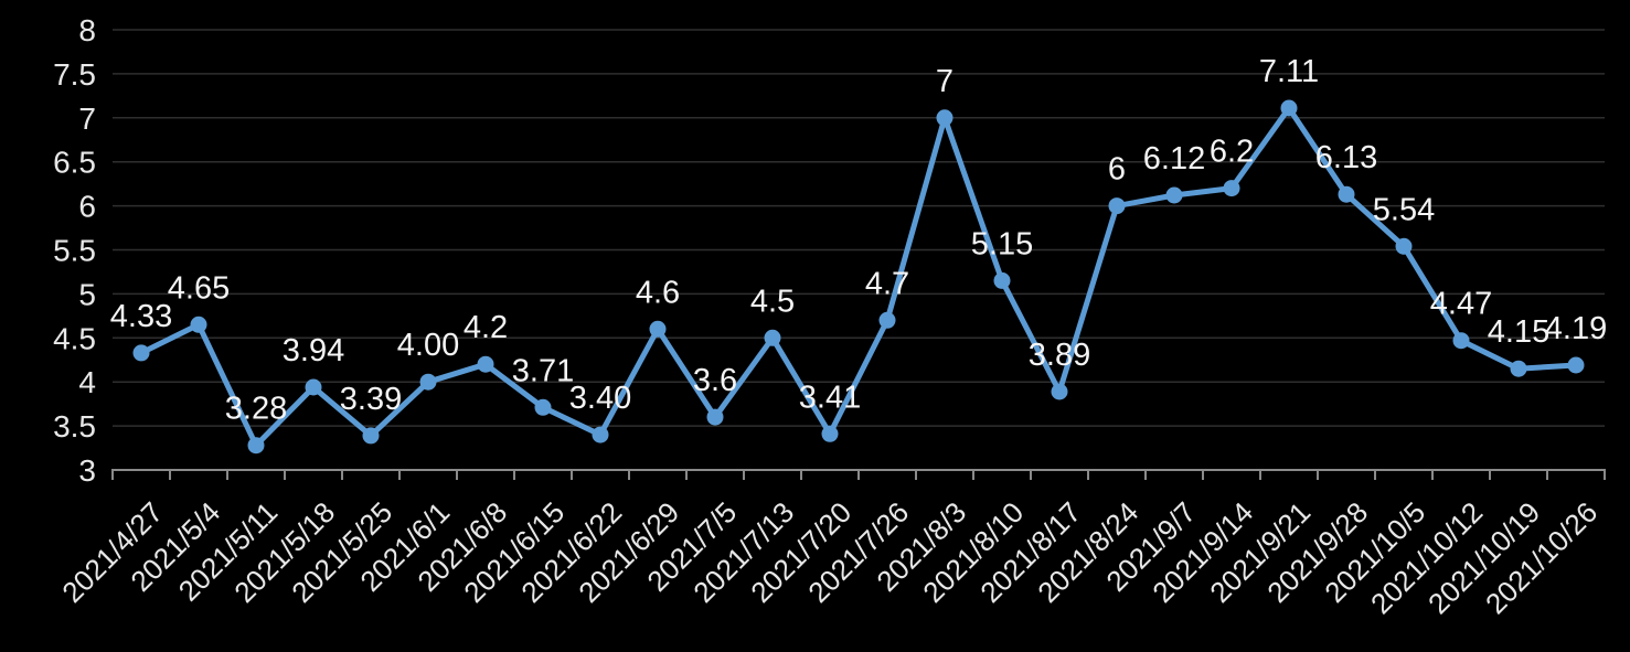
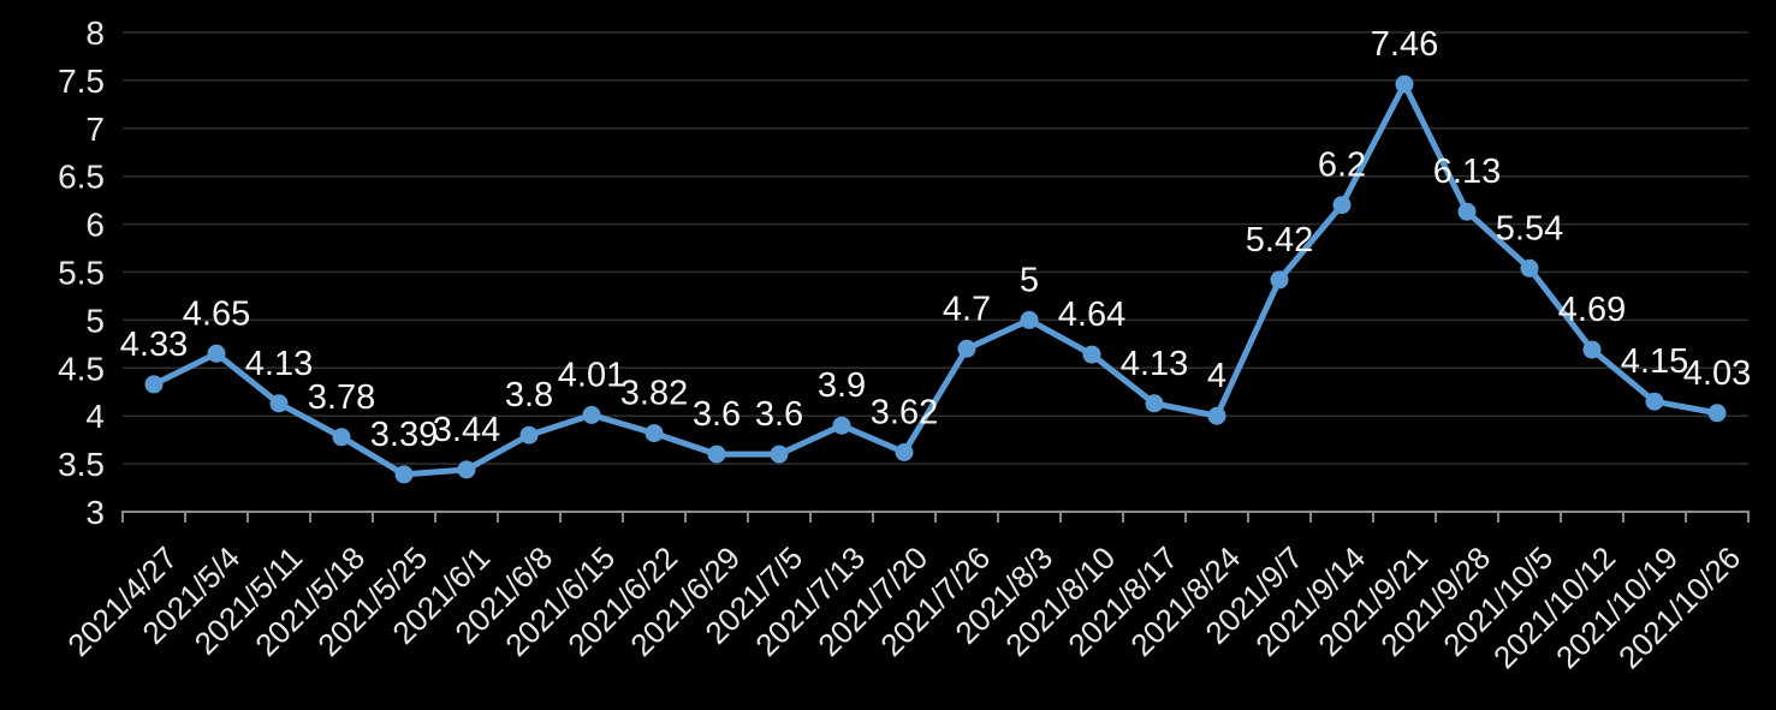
2021/5/11: 3.28 -> 4.13
2021/5/18: 3.94 -> 3.78
2021/6/1: 4.00 -> 3.44
2021/6/8: 4.2 -> 3.8
2021/6/15: 3.71 -> 4.01
2021/6/22: 3.40 -> 3.82
2021/6/29: 4.6 -> 3.6
2021/7/13: 4.5 -> 3.9
2021/7/20: 3.41 -> 3.62
2021/8/3: 7 -> 5
2021/8/10: 5.15 -> 4.64
2021/8/17: 3.89 -> 4.13
2021/8/24: 6 -> 4
2021/9/7: 6.12 -> 5.42
2021/9/21: 7.11 -> 7.46
2021/10/12: 4.47 -> 4.69
2021/10/26: 4.19 -> 4.03
